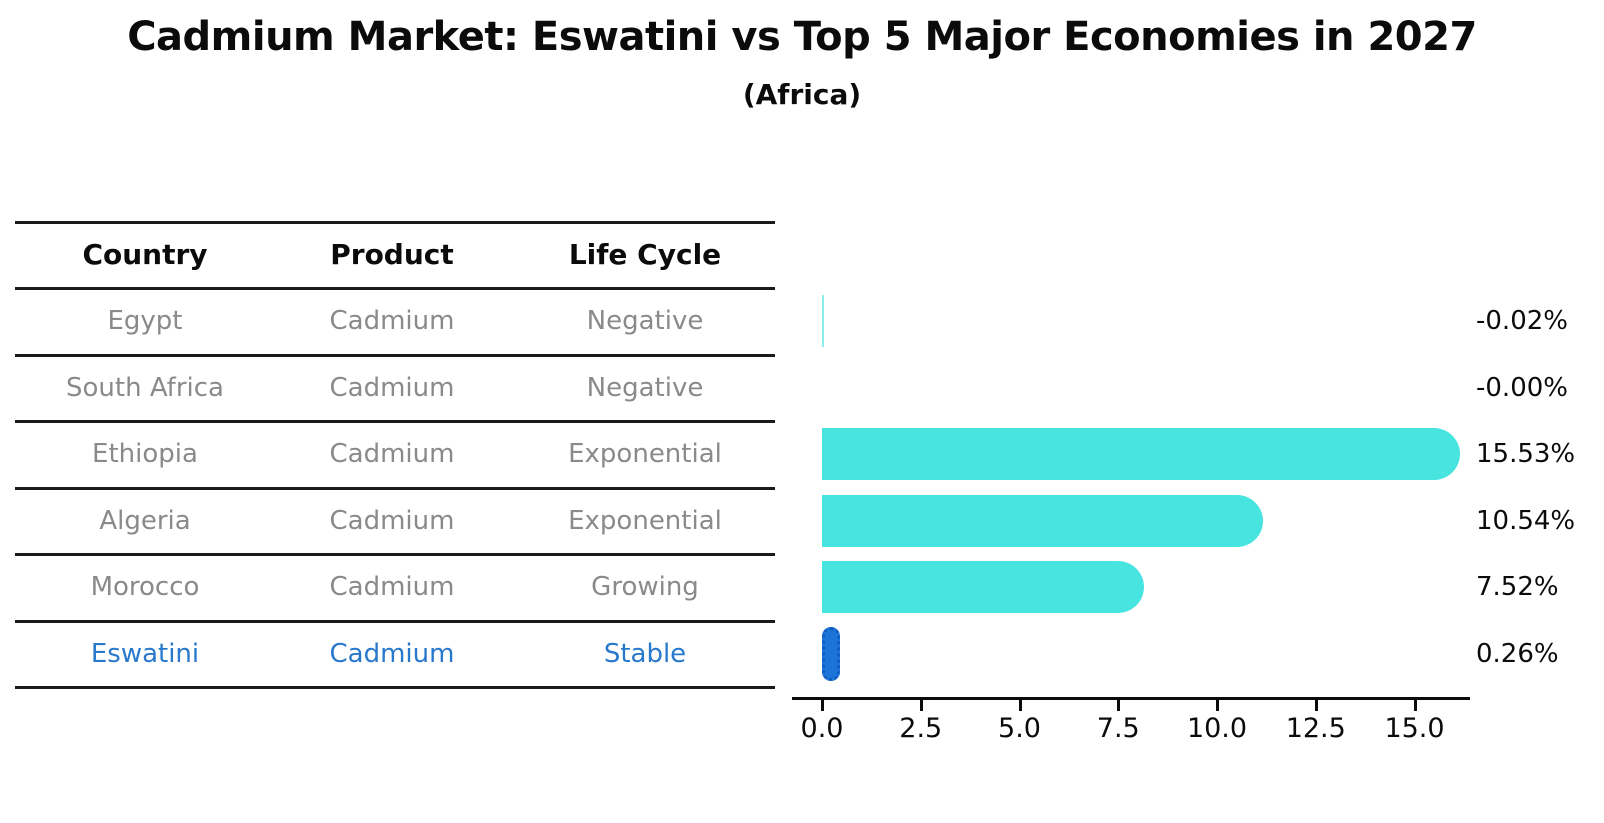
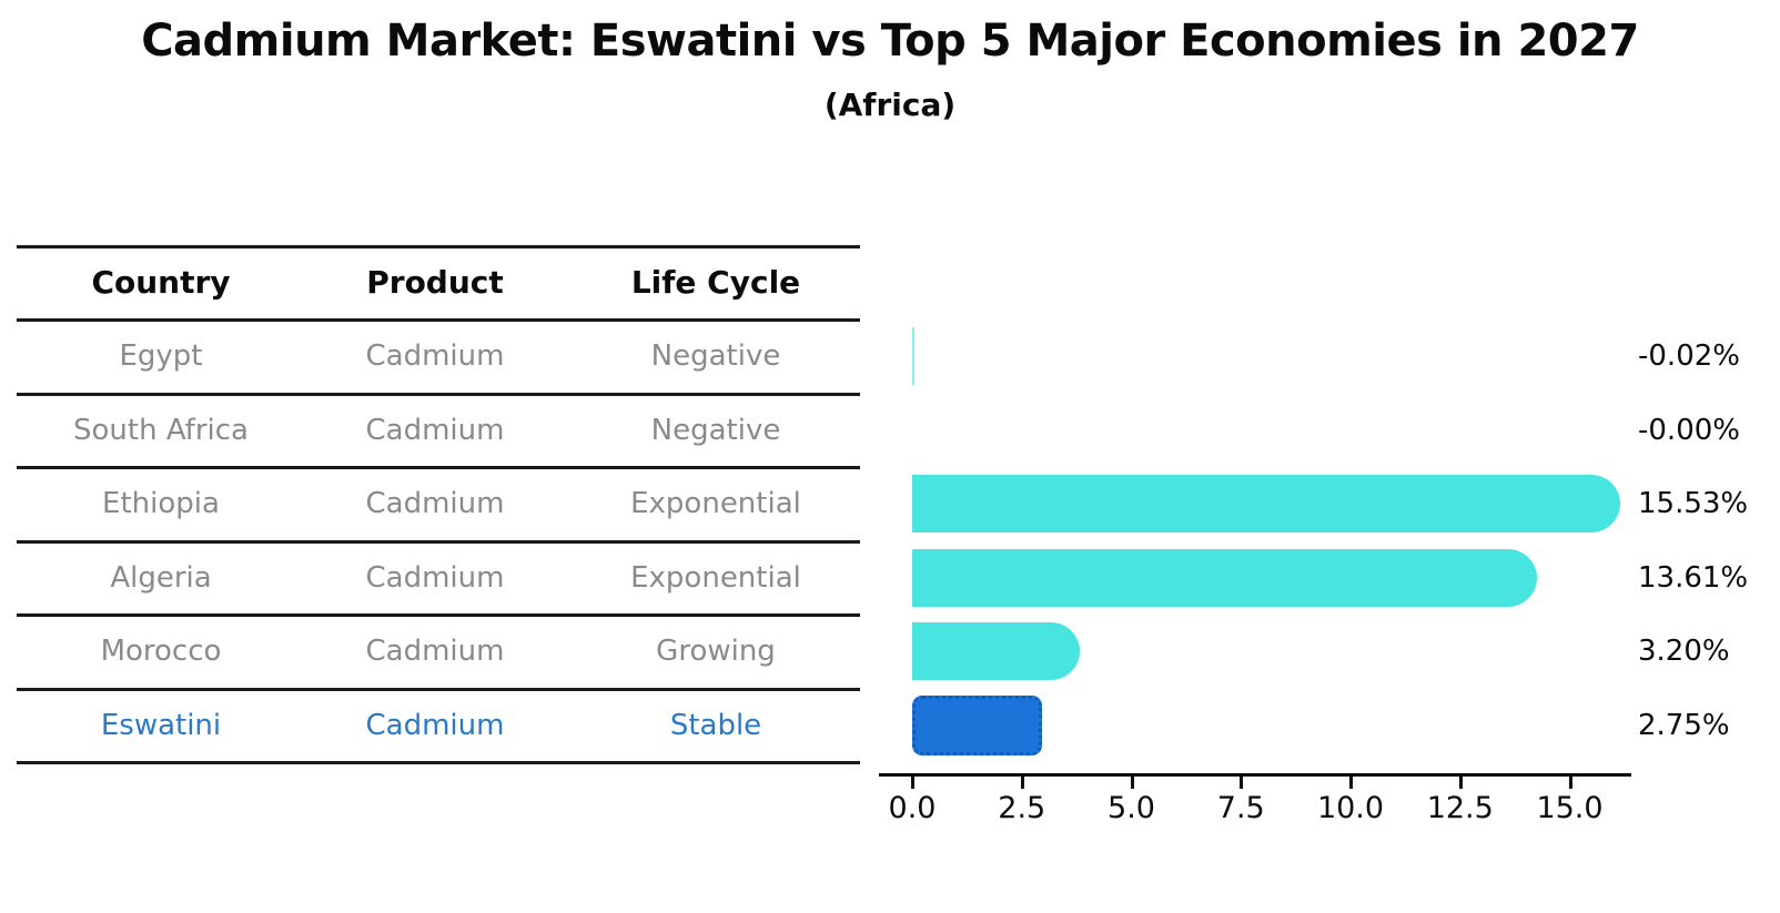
Algeria: 10.54% -> 13.61%
Morocco: 7.52% -> 3.20%
Eswatini: 0.26% -> 2.75%
